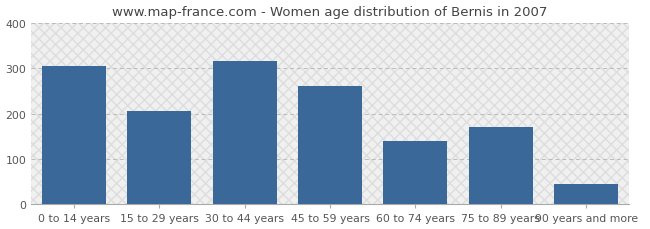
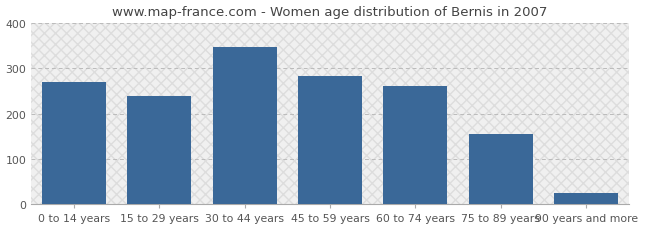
0 to 14 years: 305 -> 270
15 to 29 years: 205 -> 240
30 to 44 years: 315 -> 347
45 to 59 years: 260 -> 283
60 to 74 years: 140 -> 260
75 to 89 years: 170 -> 155
90 years and more: 45 -> 25
